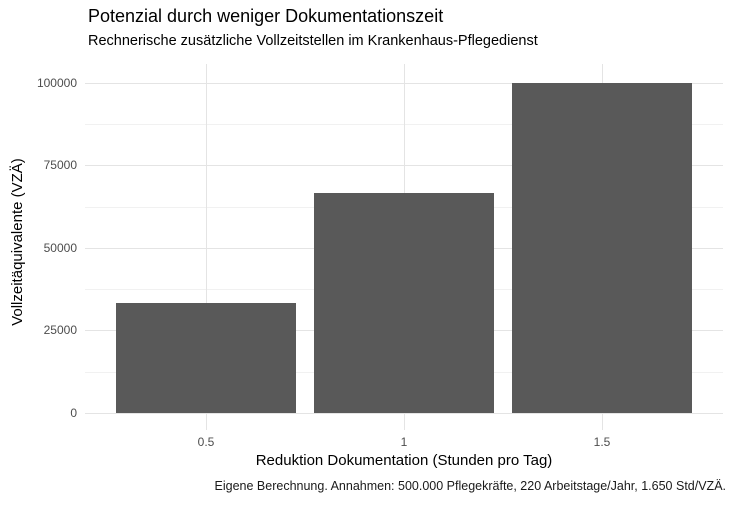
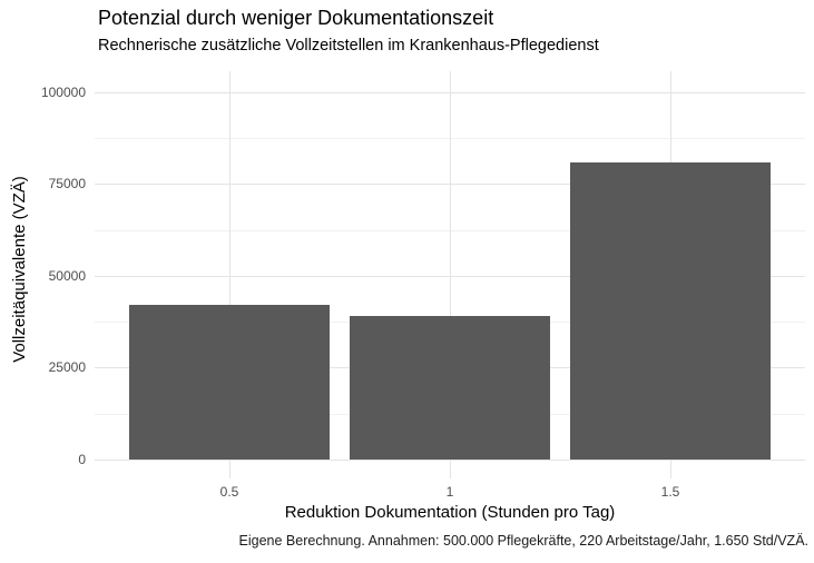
0.5: 33000 -> 42000
1: 67000 -> 39000
1.5: 100000 -> 81000
